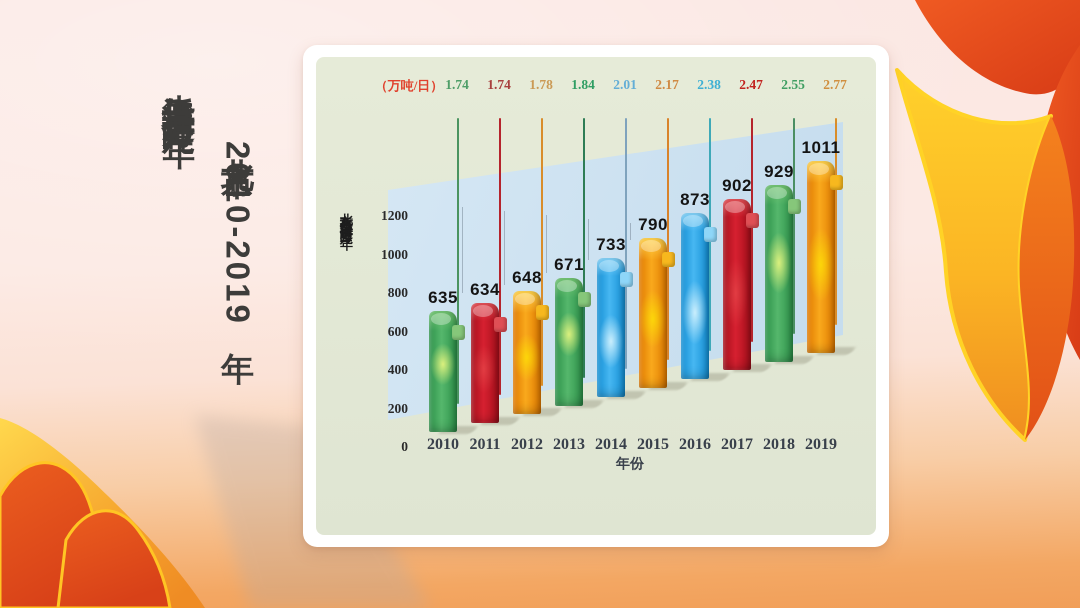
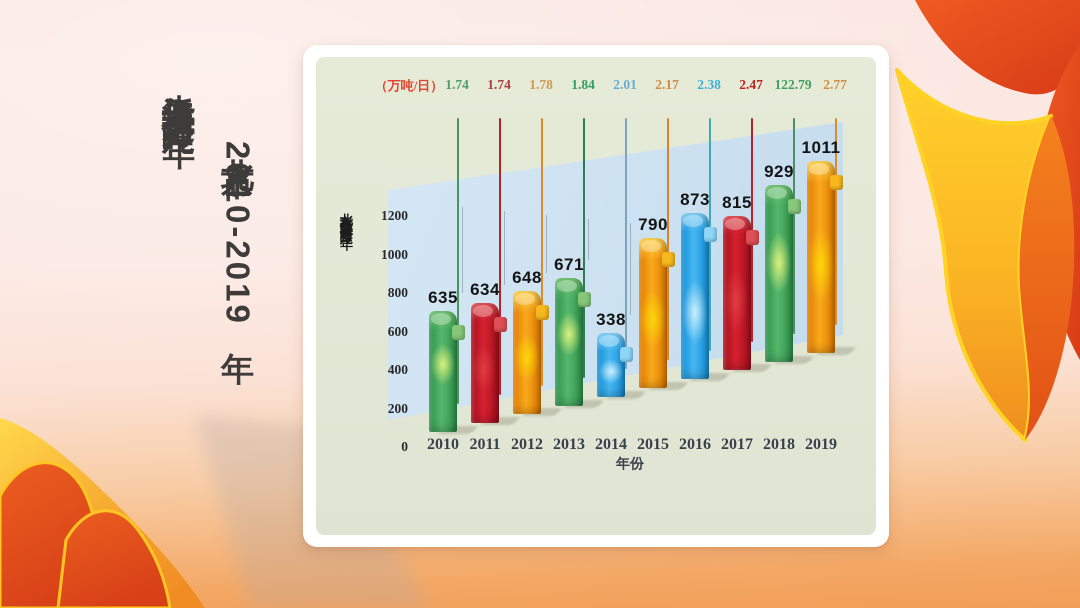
北京市生活垃圾清运量（万吨/年）/2014: 733 -> 338
北京市生活垃圾清运量（万吨/年）/2017: 902 -> 815
（万吨/日）/2018: 2.55 -> 122.79
